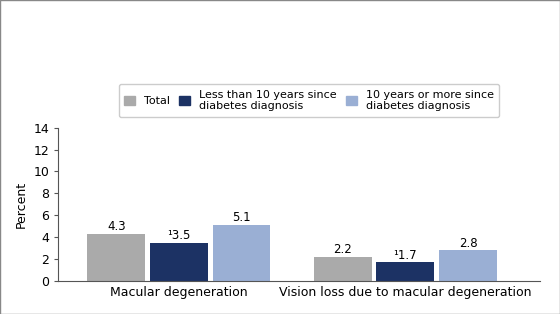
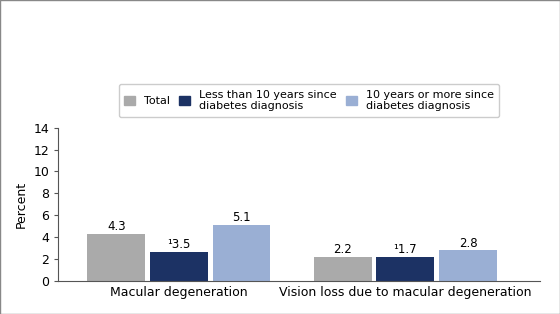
Less than 10 years since diabetes diagnosis/Macular degeneration: 3.5 -> 2.7
Less than 10 years since diabetes diagnosis/Vision loss due to macular degeneration: 1.7 -> 2.2
